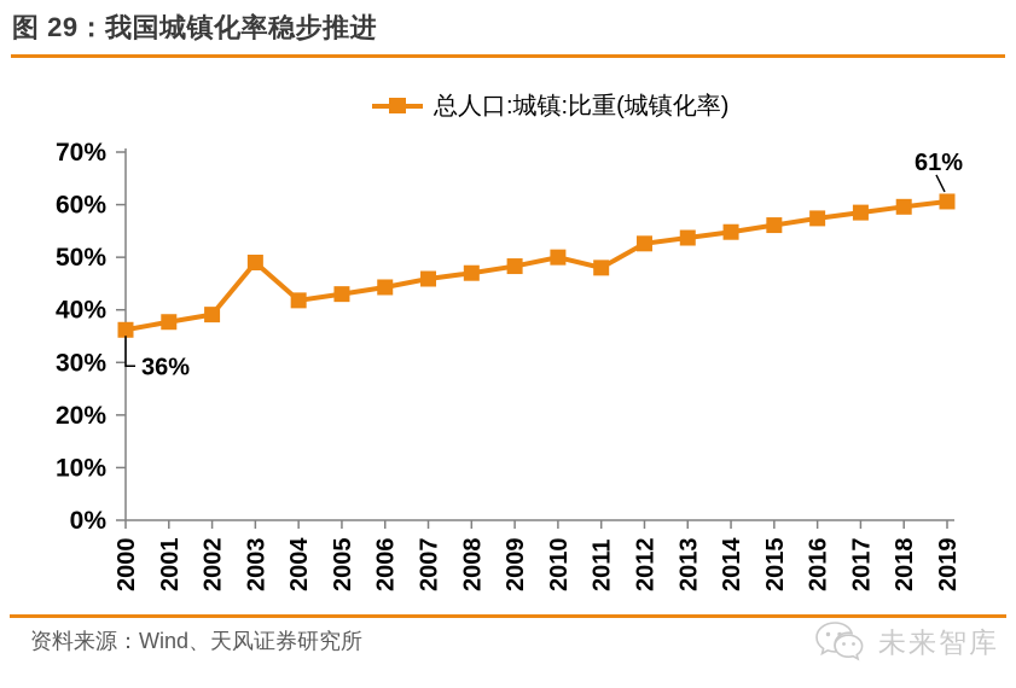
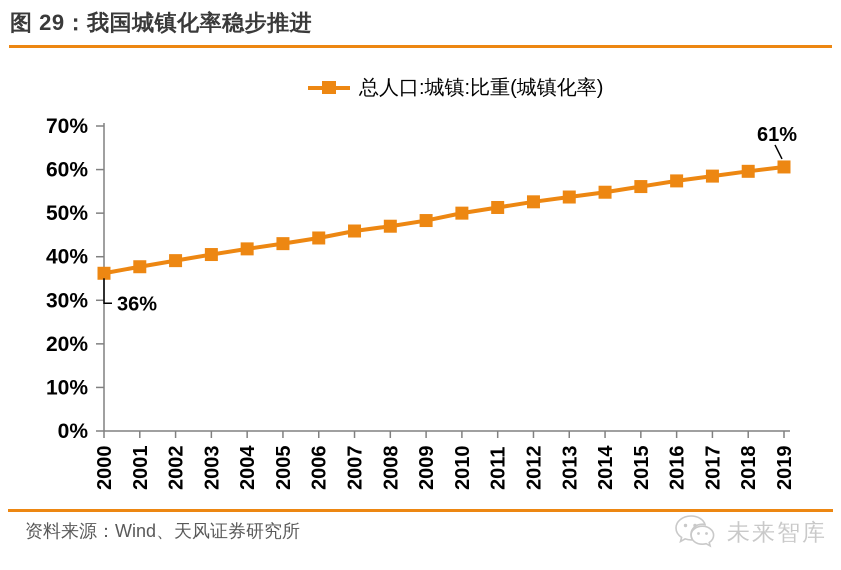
2003: 49% -> 40%
2011: 48% -> 51%
